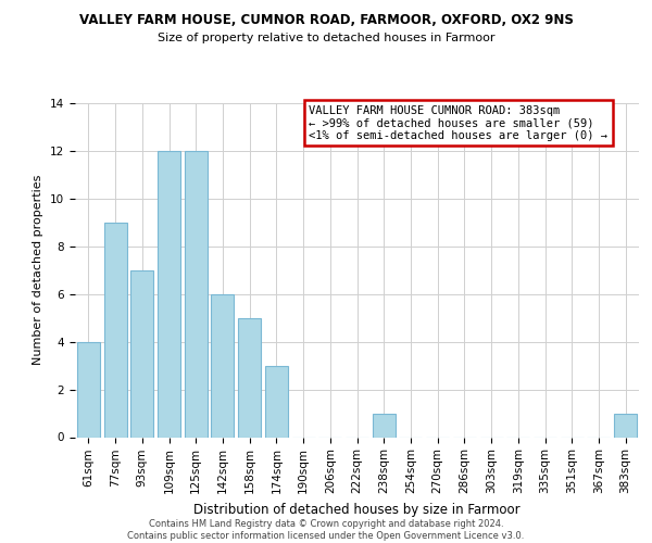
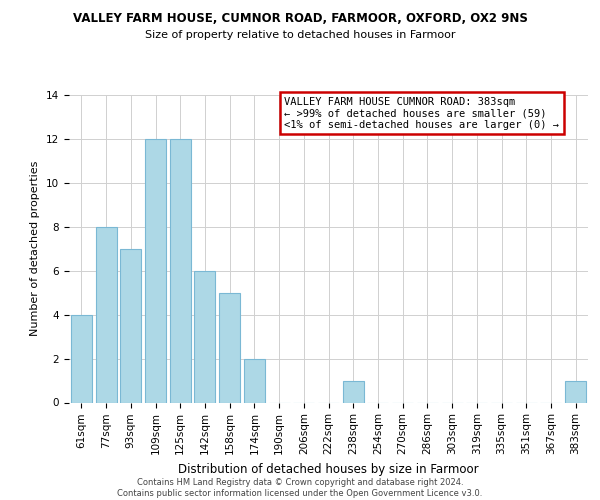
77sqm: 9 -> 8
174sqm: 3 -> 2
